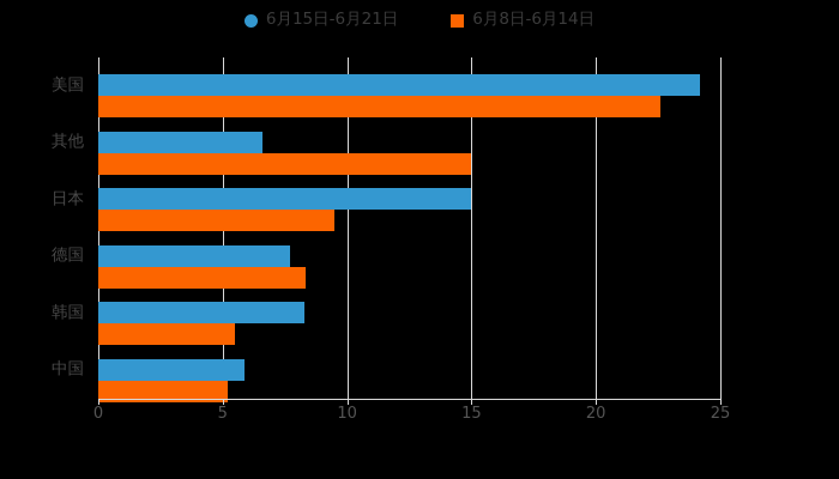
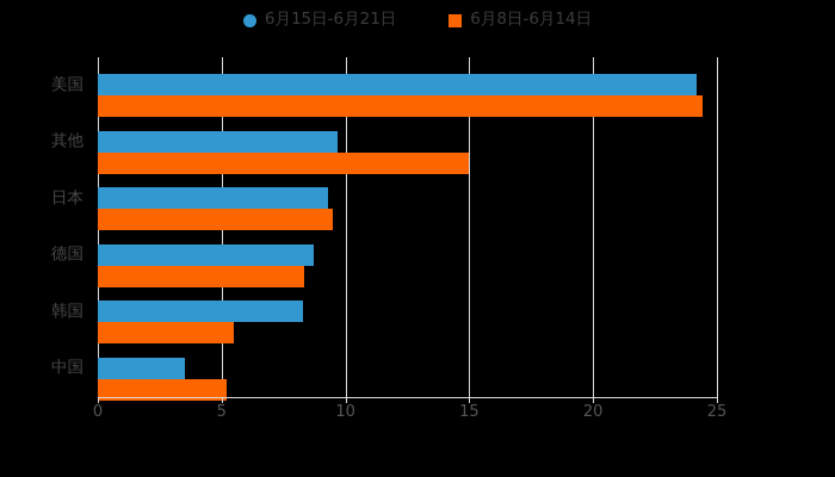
6月8日-6月14日/美国: 22.6 -> 24.4
6月15日-6月21日/其他: 6.6 -> 9.7
6月15日-6月21日/日本: 15.0 -> 9.3
6月15日-6月21日/德国: 7.7 -> 8.7
6月15日-6月21日/中国: 5.9 -> 3.5
